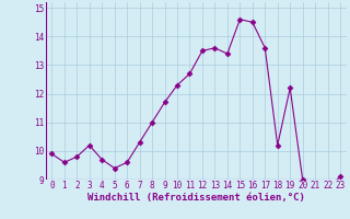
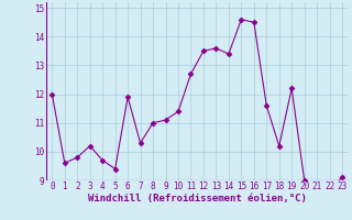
0: 9.9 -> 12.0
6: 9.6 -> 11.9
9: 11.7 -> 11.1
10: 12.3 -> 11.4
17: 13.6 -> 11.6
